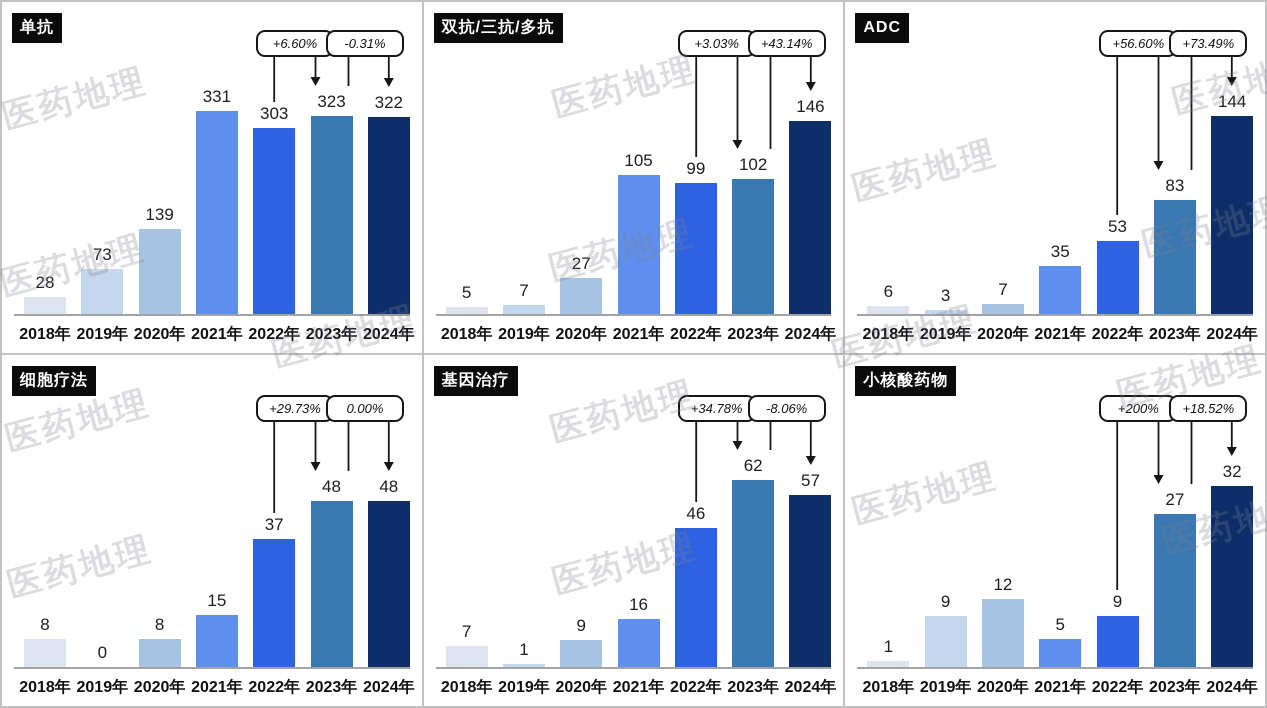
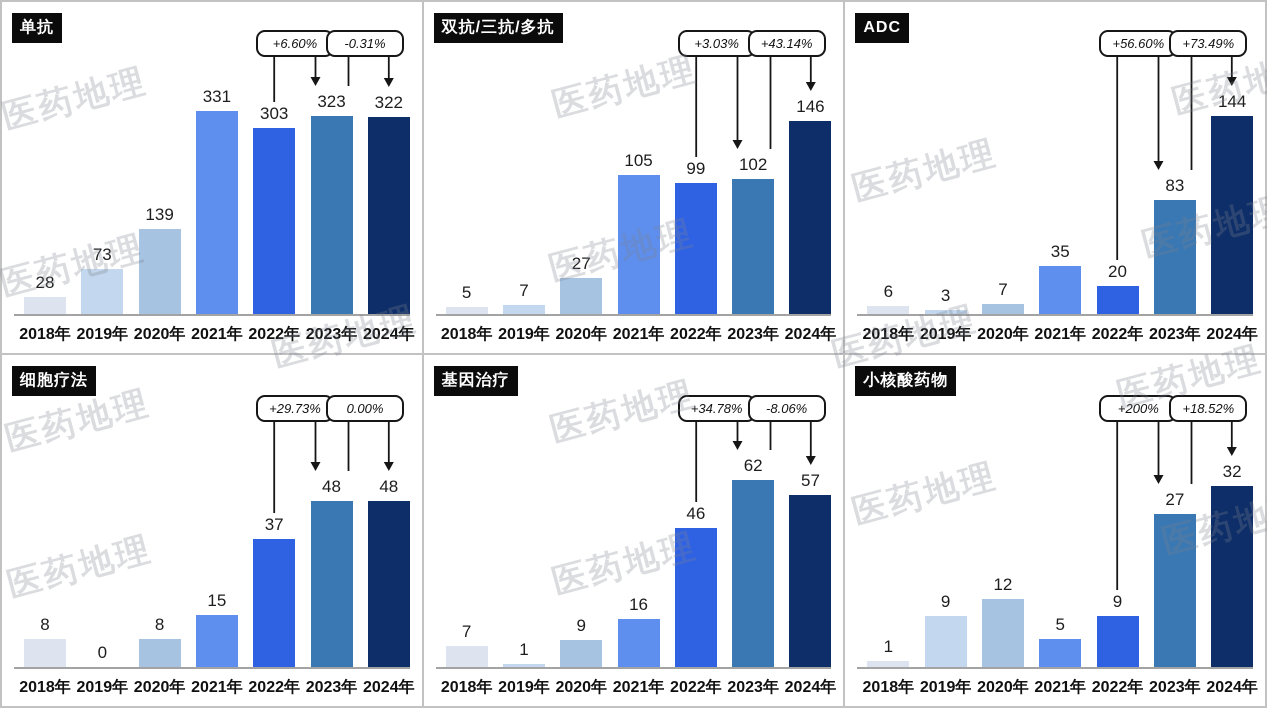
ADC/2022年: 53 -> 20
